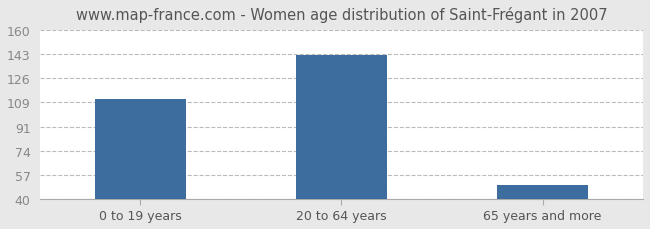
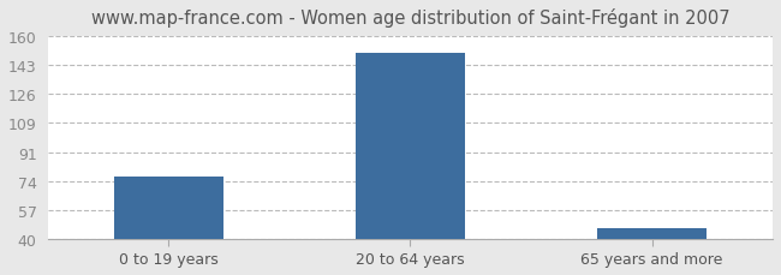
0 to 19 years: 111 -> 77
20 to 64 years: 142 -> 150
65 years and more: 50 -> 46
